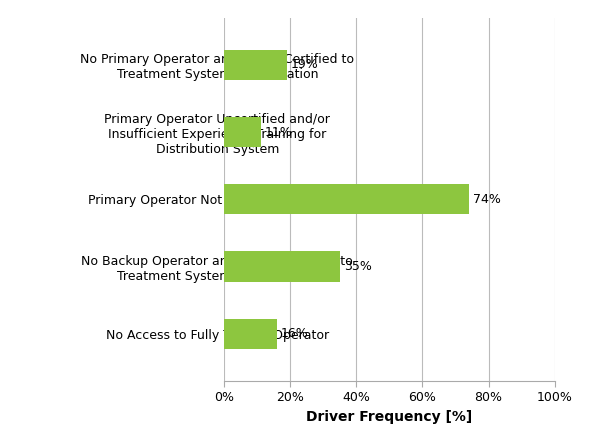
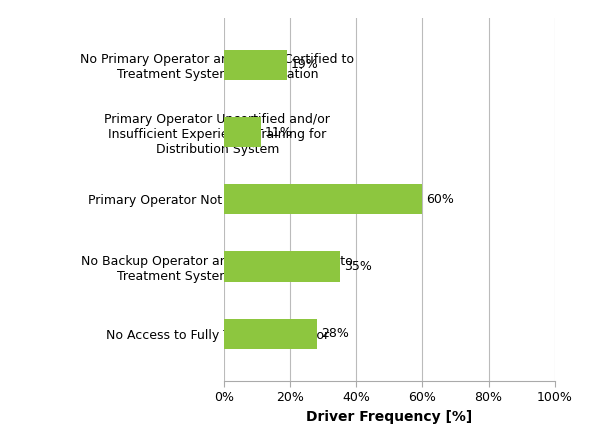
Primary Operator Not Enrolled In Training: 74% -> 60%
No Access to Fully Trained Operator: 16% -> 28%
